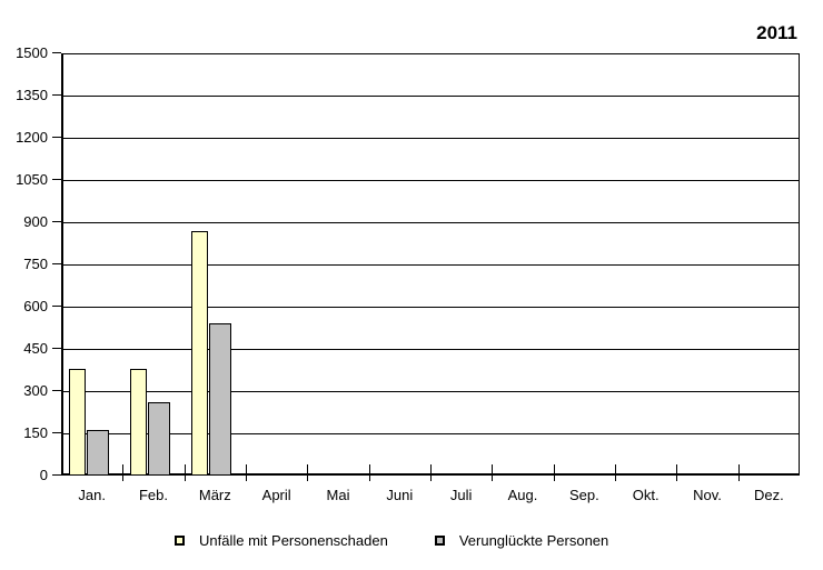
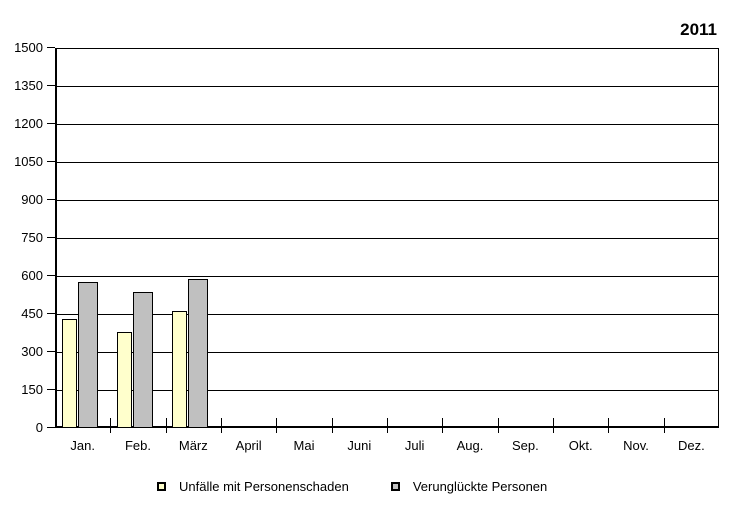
Unfälle mit Personenschaden/Jan.: 380 -> 430
Verunglückte Personen/Jan.: 160 -> 580
Verunglückte Personen/Feb.: 260 -> 540
Unfälle mit Personenschaden/März: 870 -> 460
Verunglückte Personen/März: 540 -> 590
